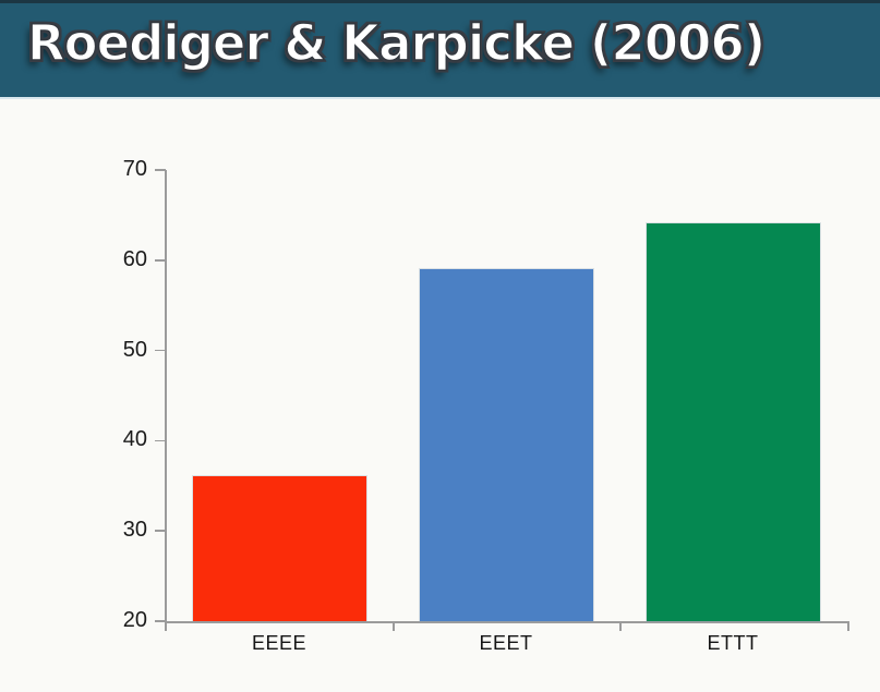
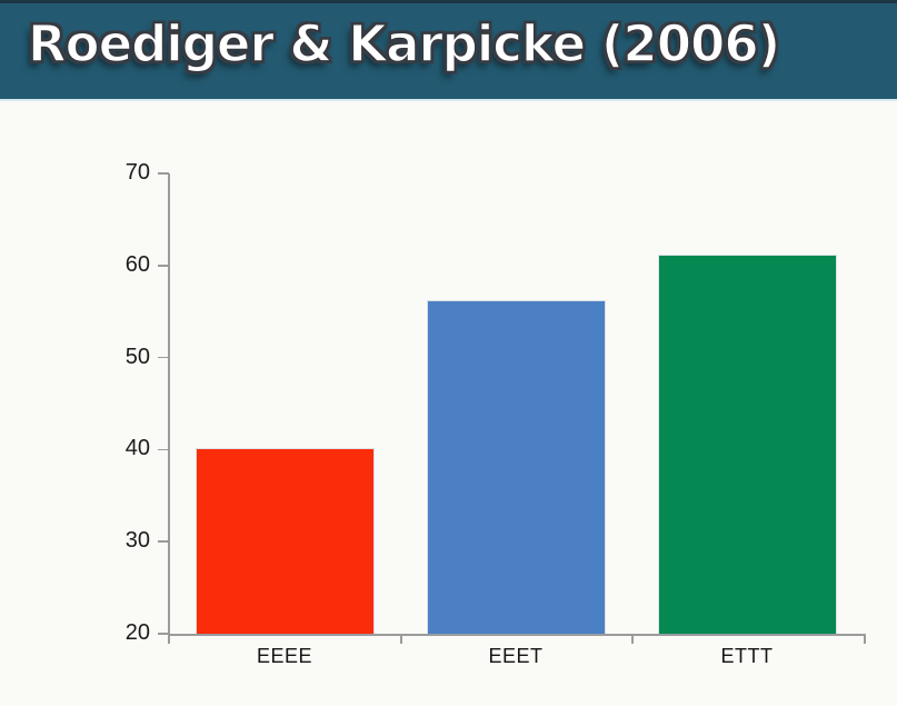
EEEE: 36 -> 40
EEET: 59 -> 56
ETTT: 64 -> 61
